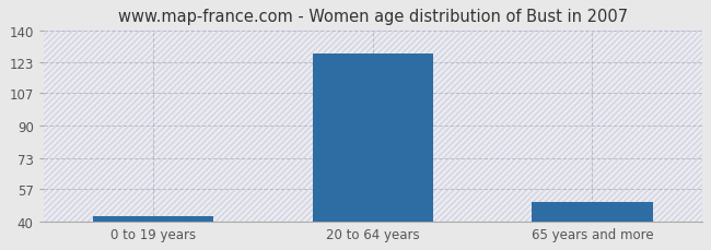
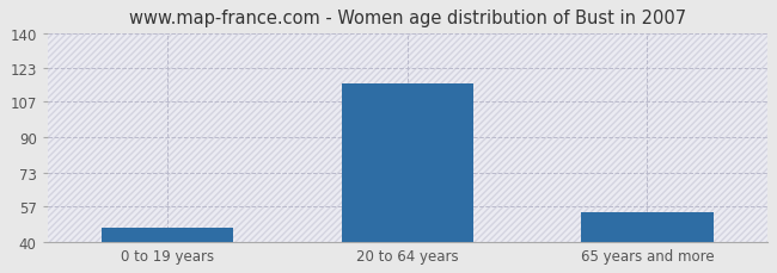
0 to 19 years: 43 -> 47
20 to 64 years: 128 -> 116
65 years and more: 50 -> 54
